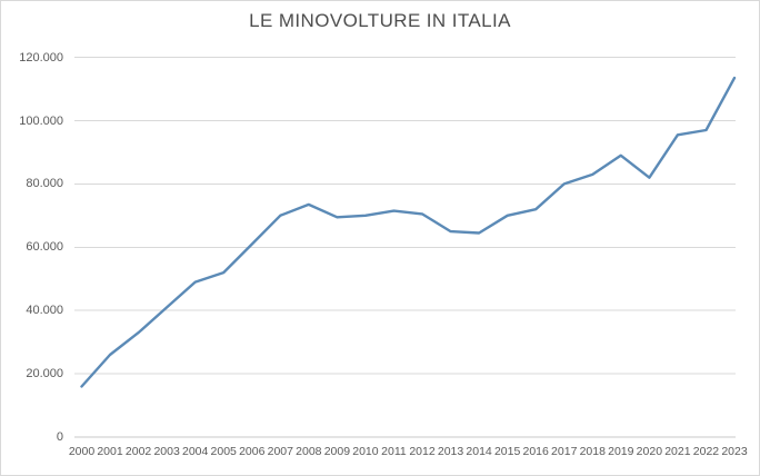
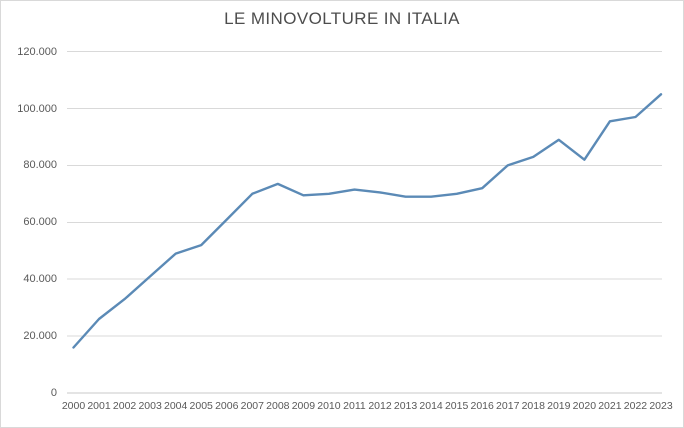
2013: 65000 -> 69000
2014: 64000 -> 69000
2023: 114000 -> 105000
